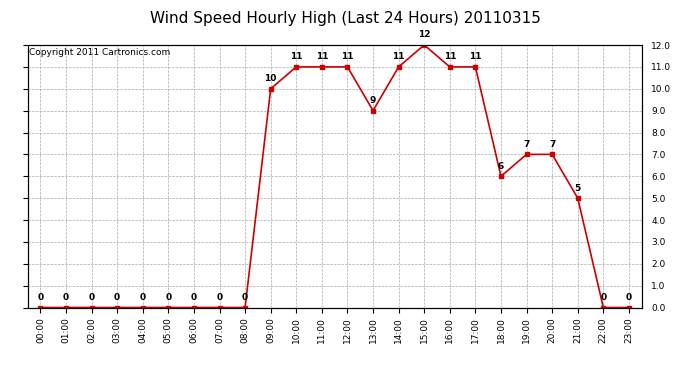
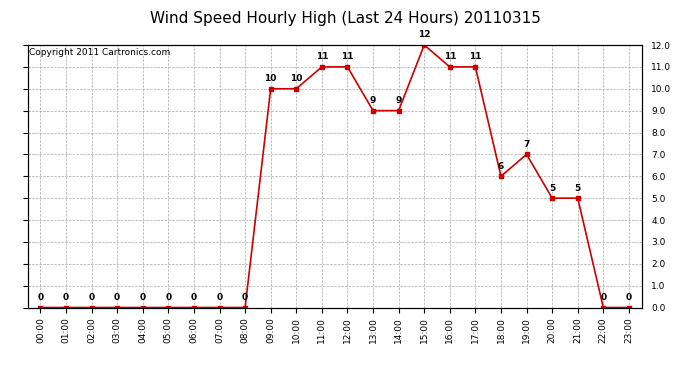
10:00: 11 -> 10
14:00: 11 -> 9
20:00: 7 -> 5
